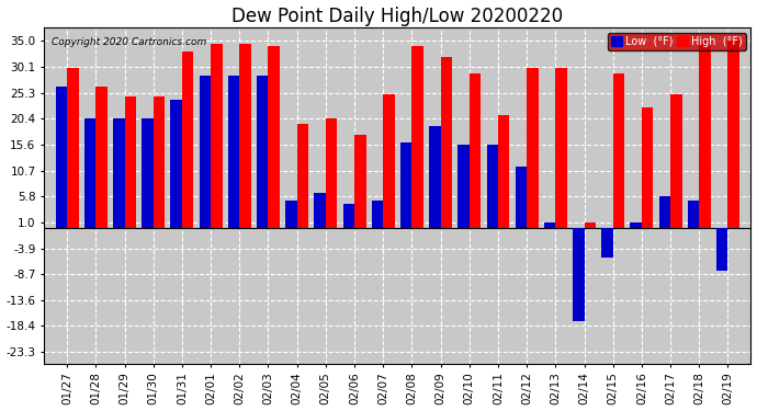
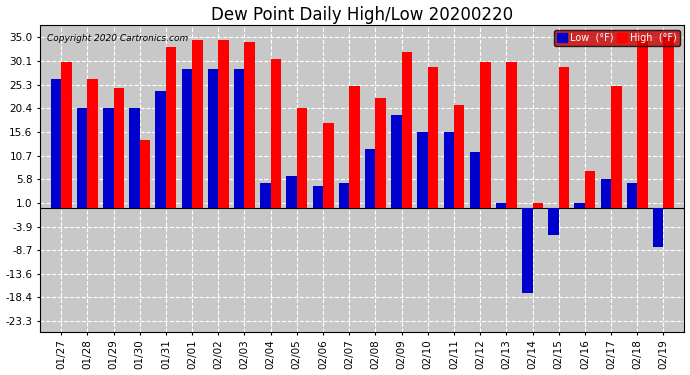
High (°F)/01/30: 24.5 -> 14.0
High (°F)/02/04: 19.5 -> 30.5
Low (°F)/02/08: 16.0 -> 12.0
High (°F)/02/08: 34.0 -> 22.5
High (°F)/02/16: 22.5 -> 7.5
